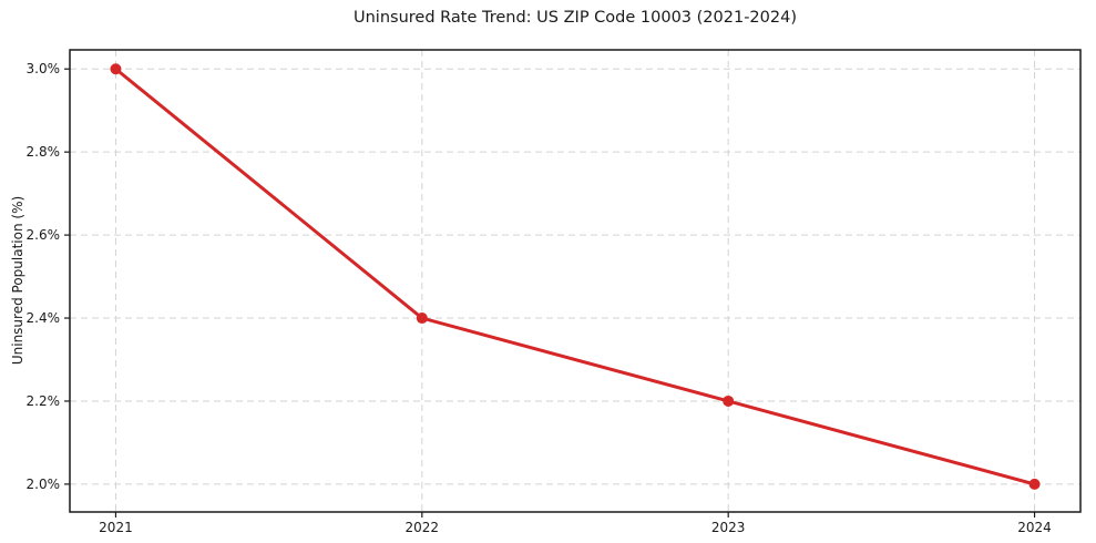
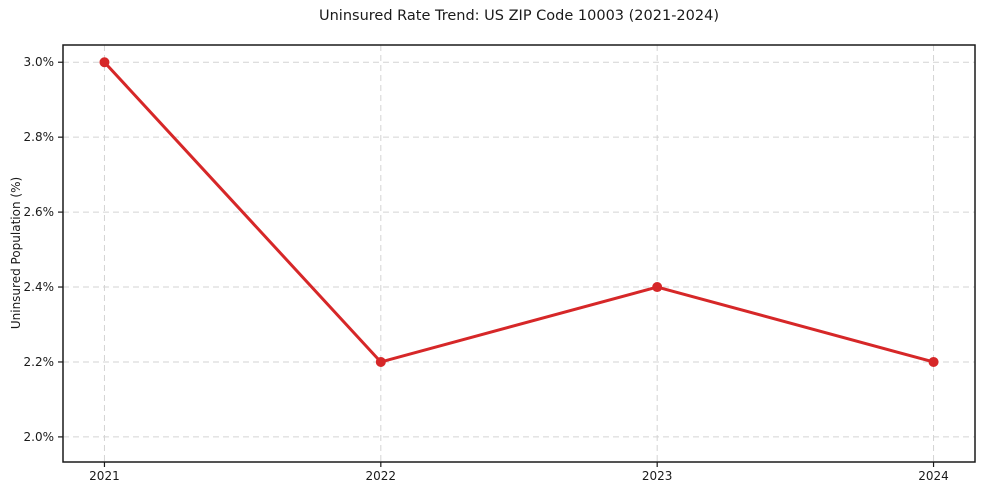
2022: 2.4% -> 2.2%
2023: 2.2% -> 2.4%
2024: 2.0% -> 2.2%
